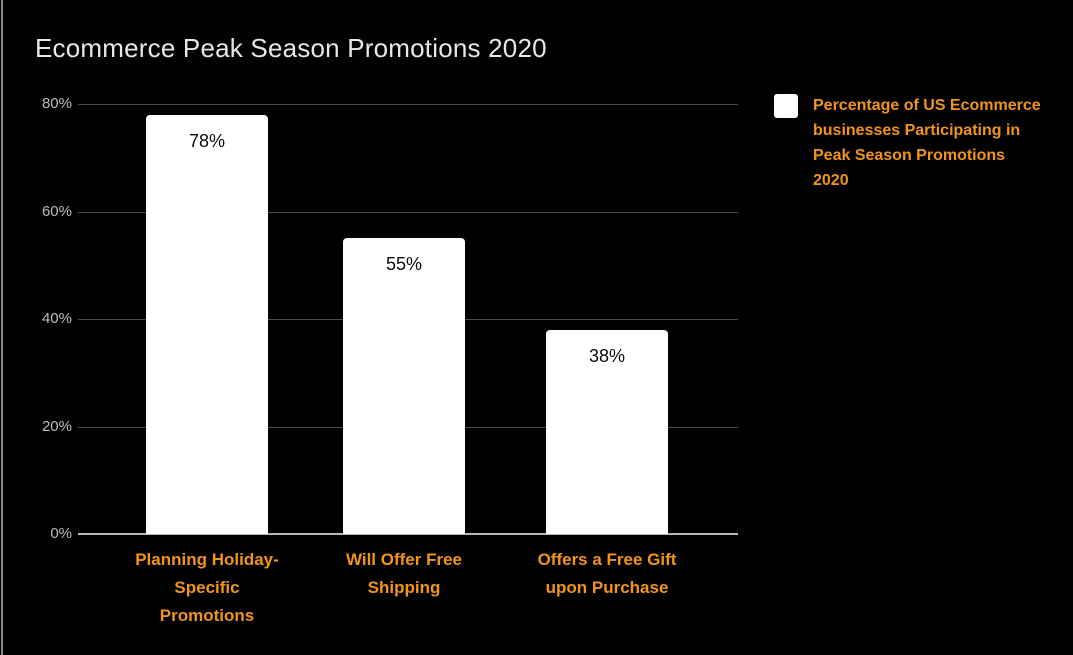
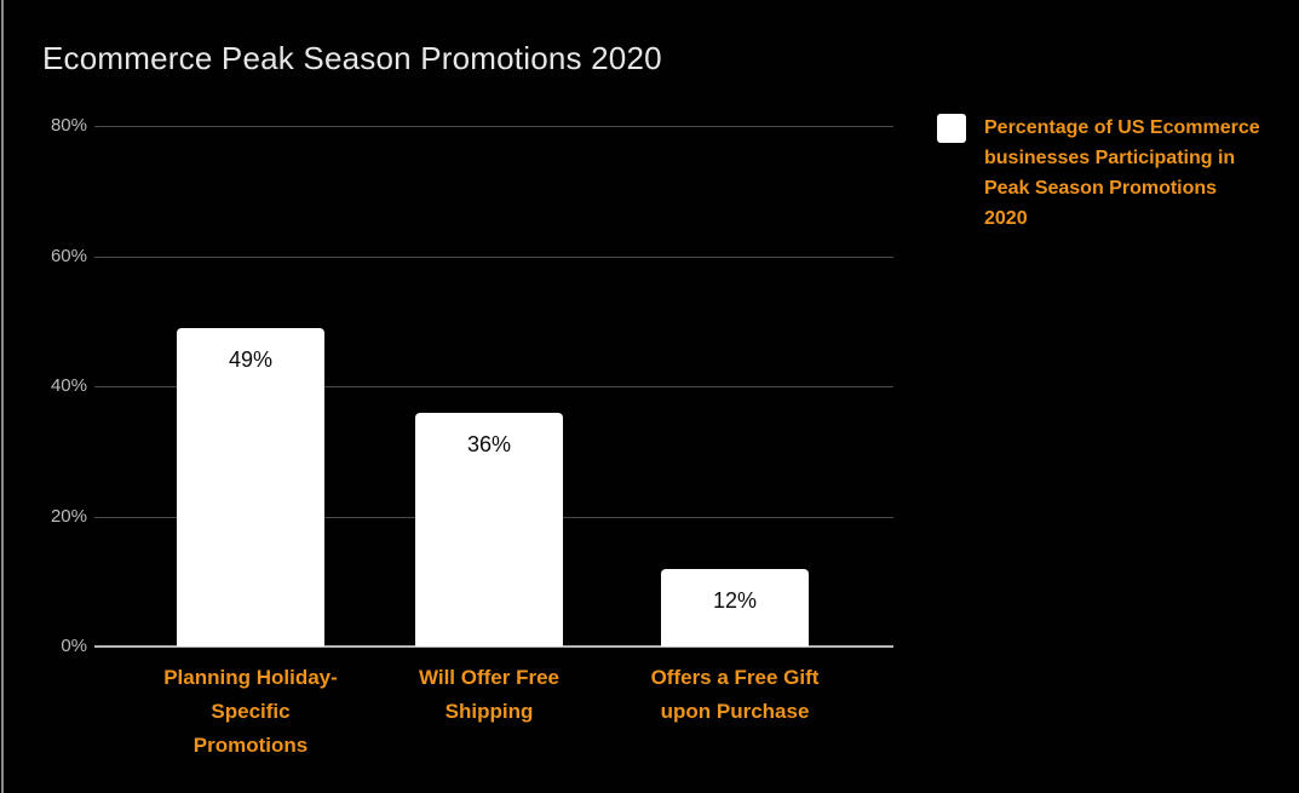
Planning Holiday-Specific Promotions: 78% -> 49%
Will Offer Free Shipping: 55% -> 36%
Offers a Free Gift upon Purchase: 38% -> 12%
